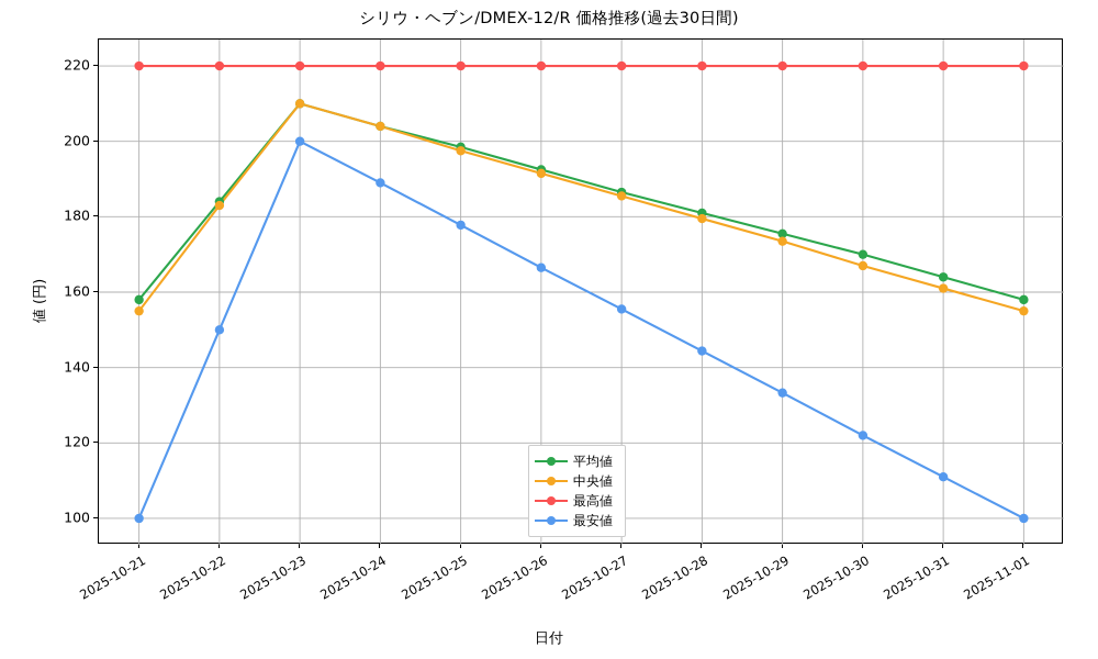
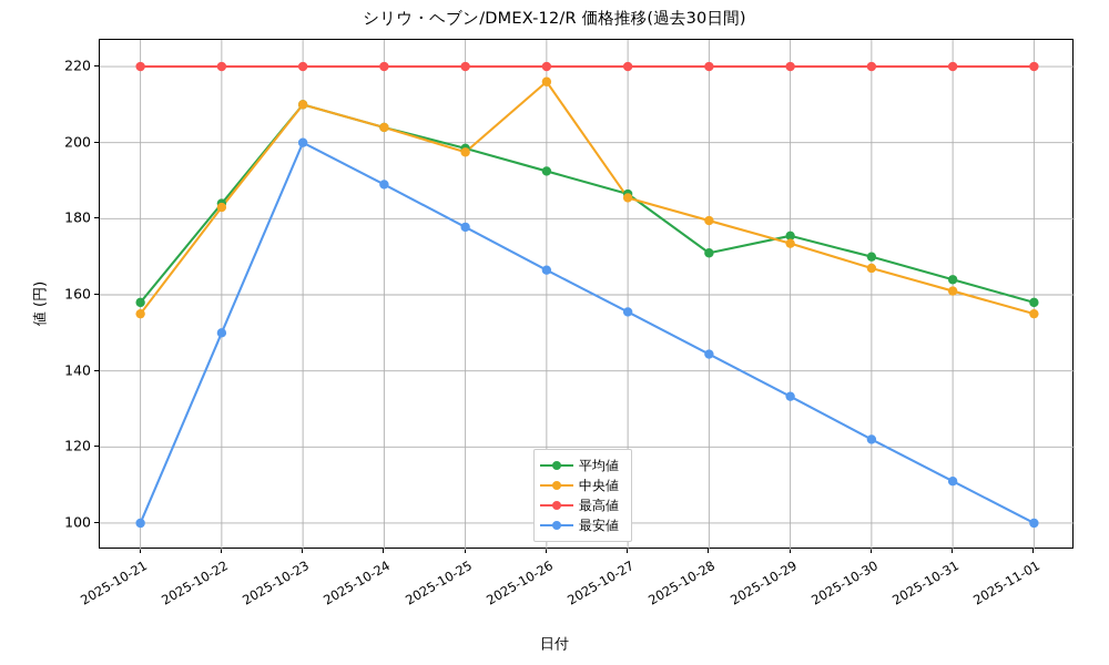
中央値/2025-10-26: 192 -> 216
平均値/2025-10-28: 181 -> 171
